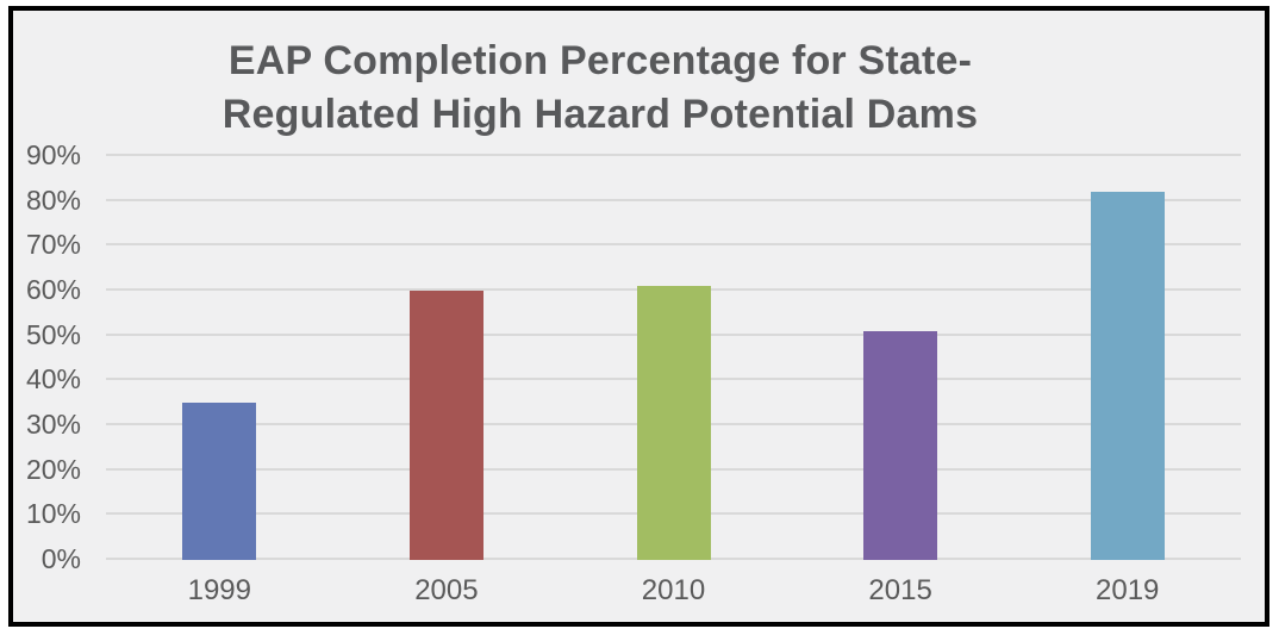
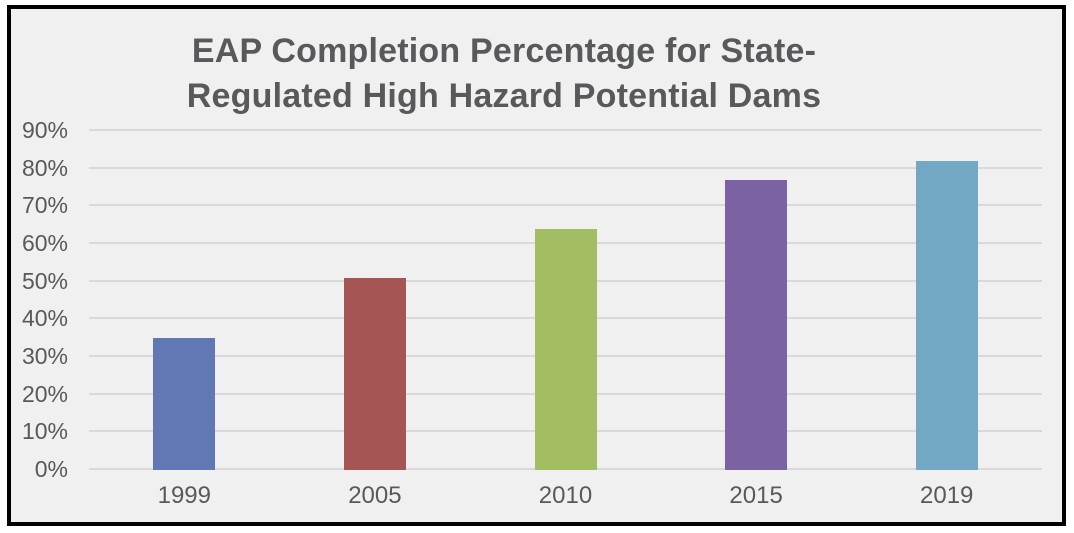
2005: 60% -> 51%
2010: 61% -> 64%
2015: 51% -> 77%
